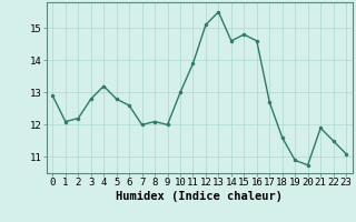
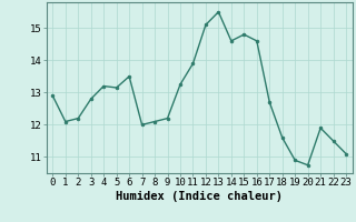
5: 12.80 -> 13.15
6: 12.60 -> 13.50
9: 12.00 -> 12.20
10: 13.00 -> 13.25
